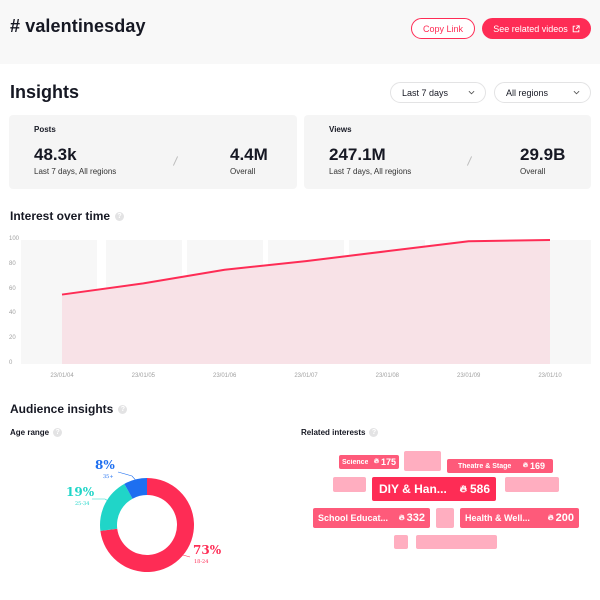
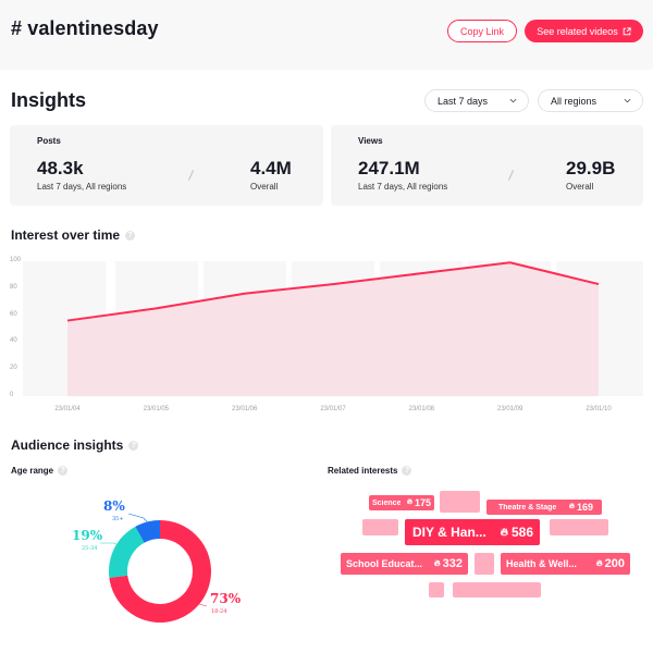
23/01/10: 100 -> 83
